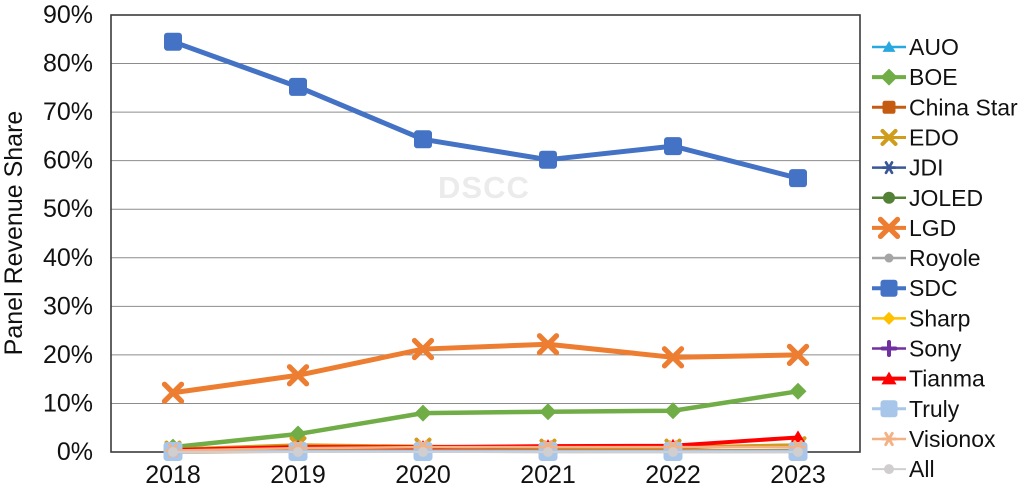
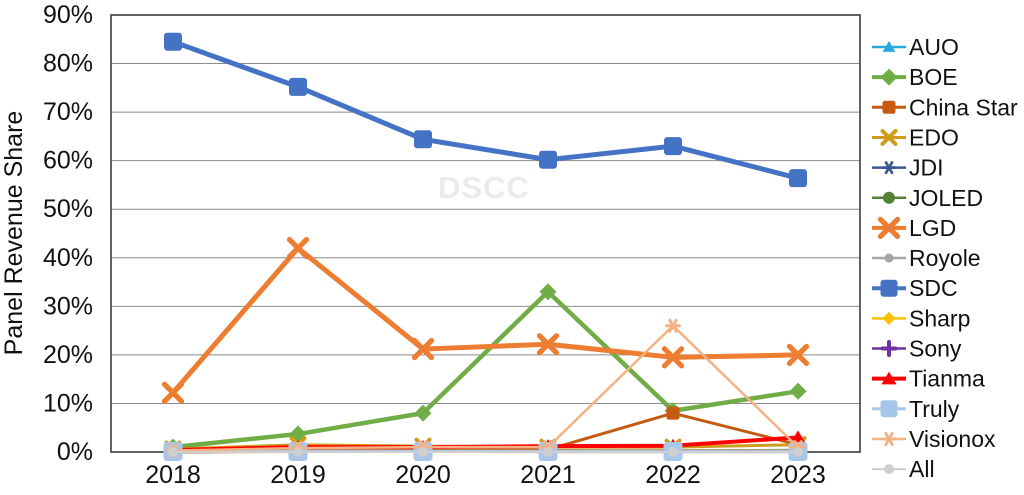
LGD/2019: 16% -> 42%
BOE/2021: 8% -> 33%
China Star/2022: 1% -> 8%
Visionox/2022: 1% -> 26%
